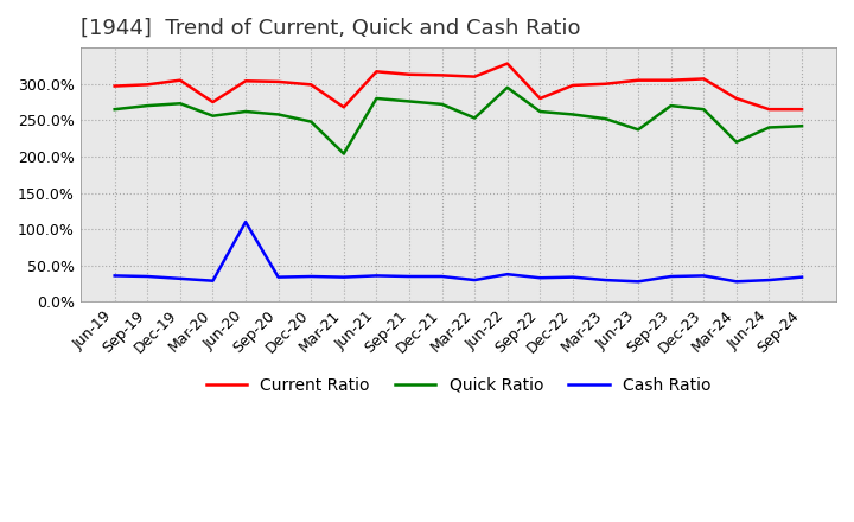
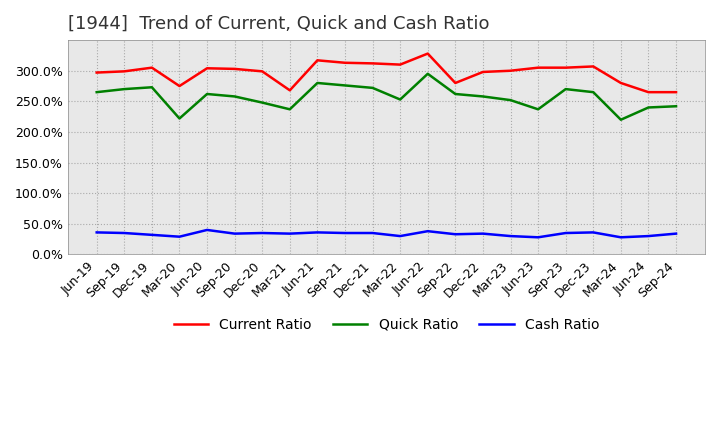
Quick Ratio/Mar-20: 256% -> 222%
Cash Ratio/Jun-20: 110% -> 40%
Quick Ratio/Mar-21: 204% -> 237%
